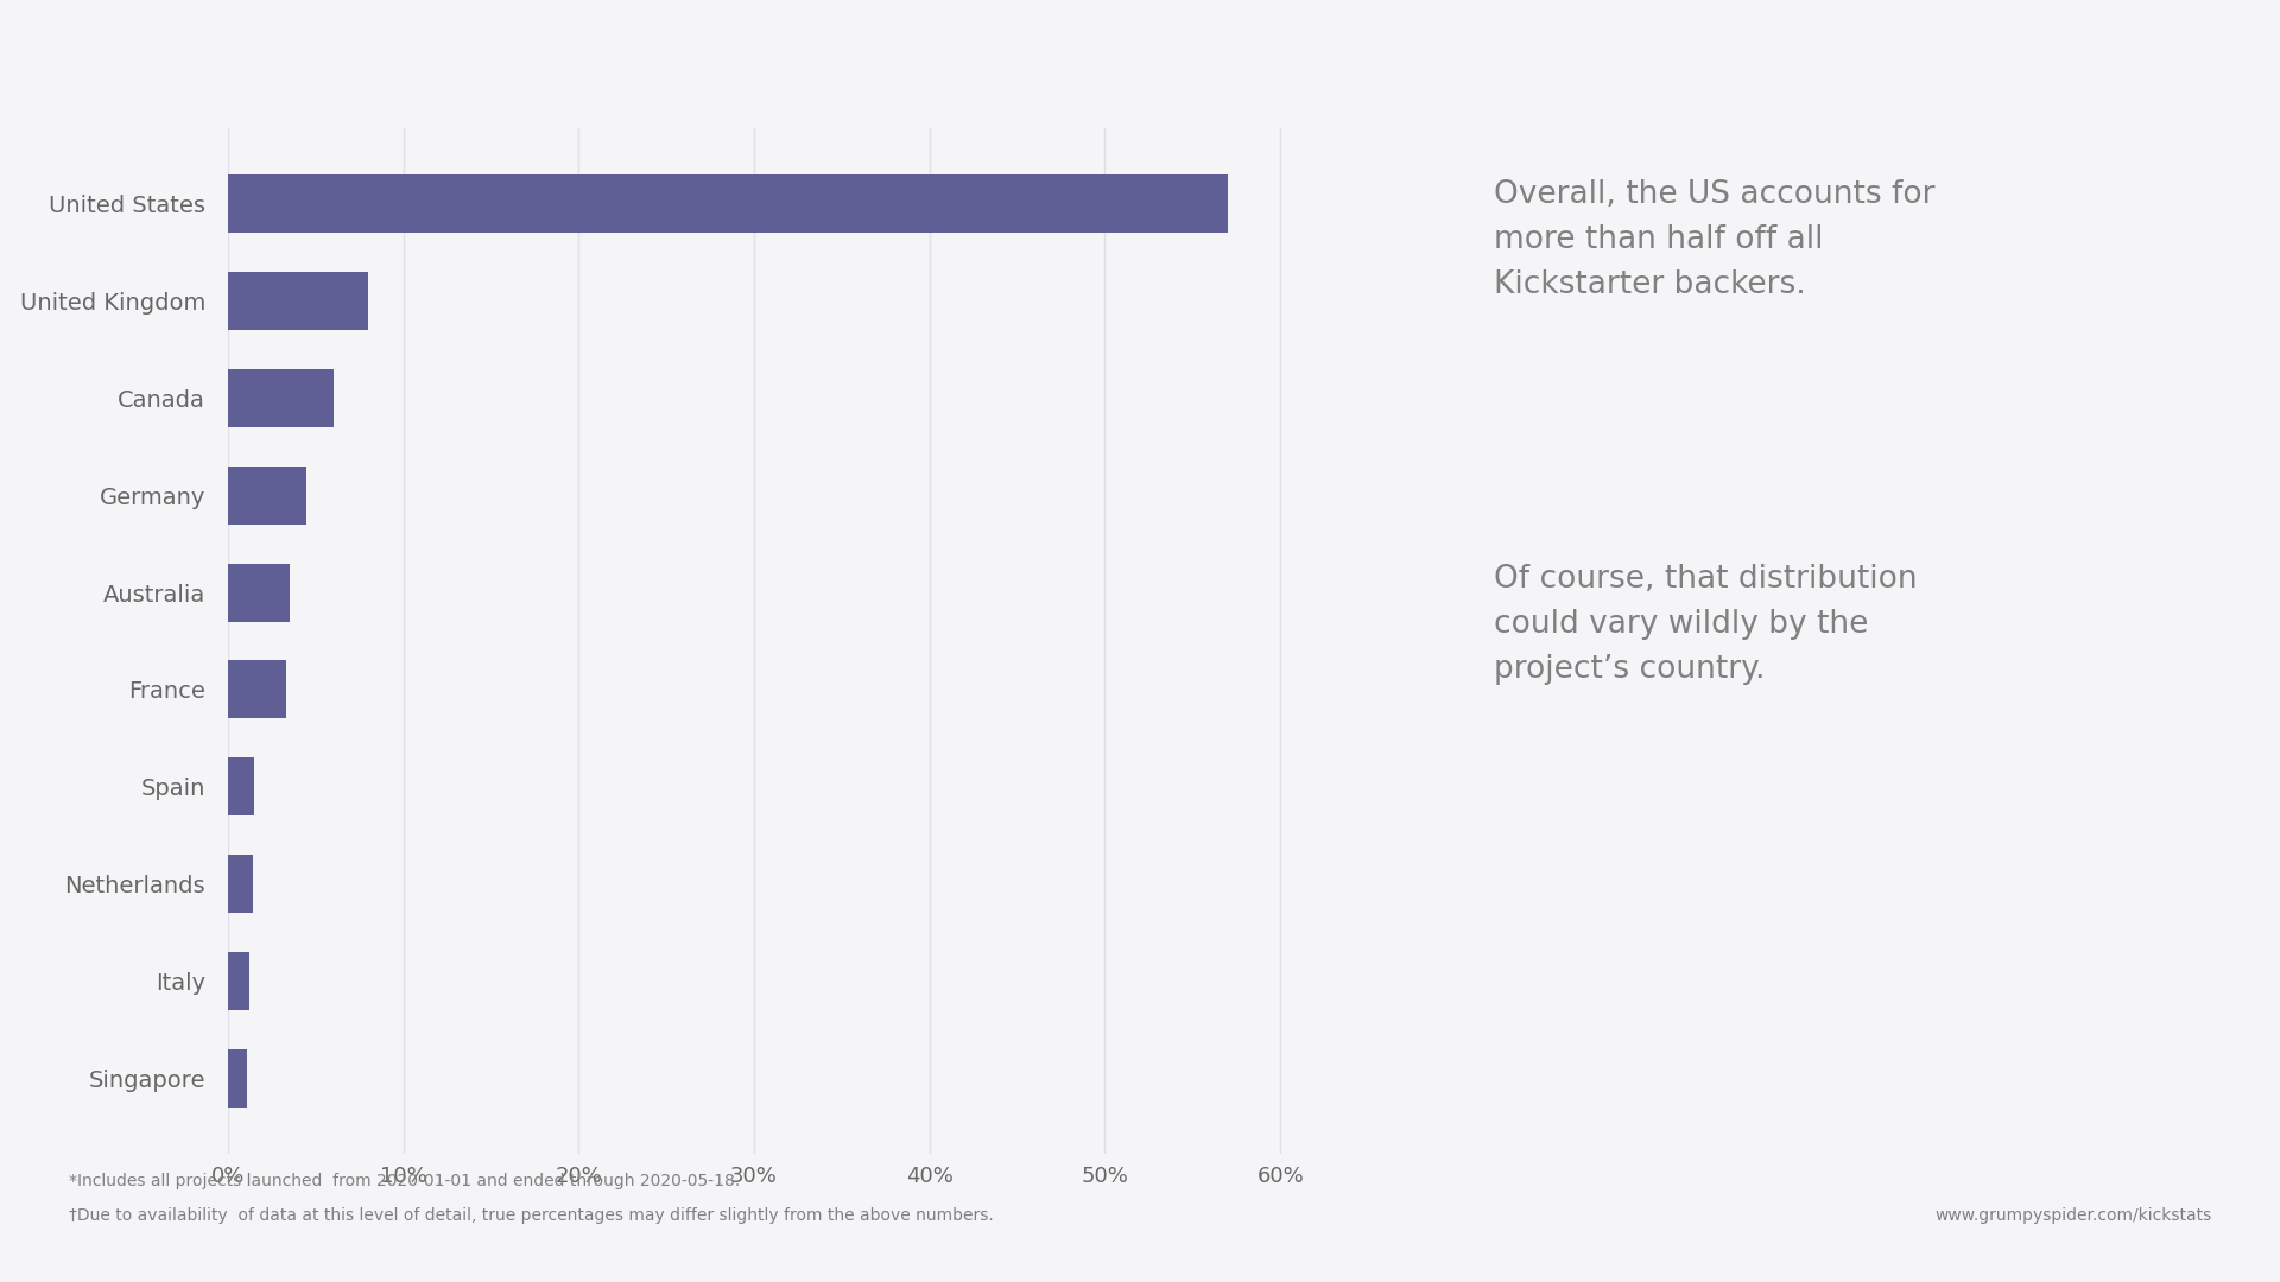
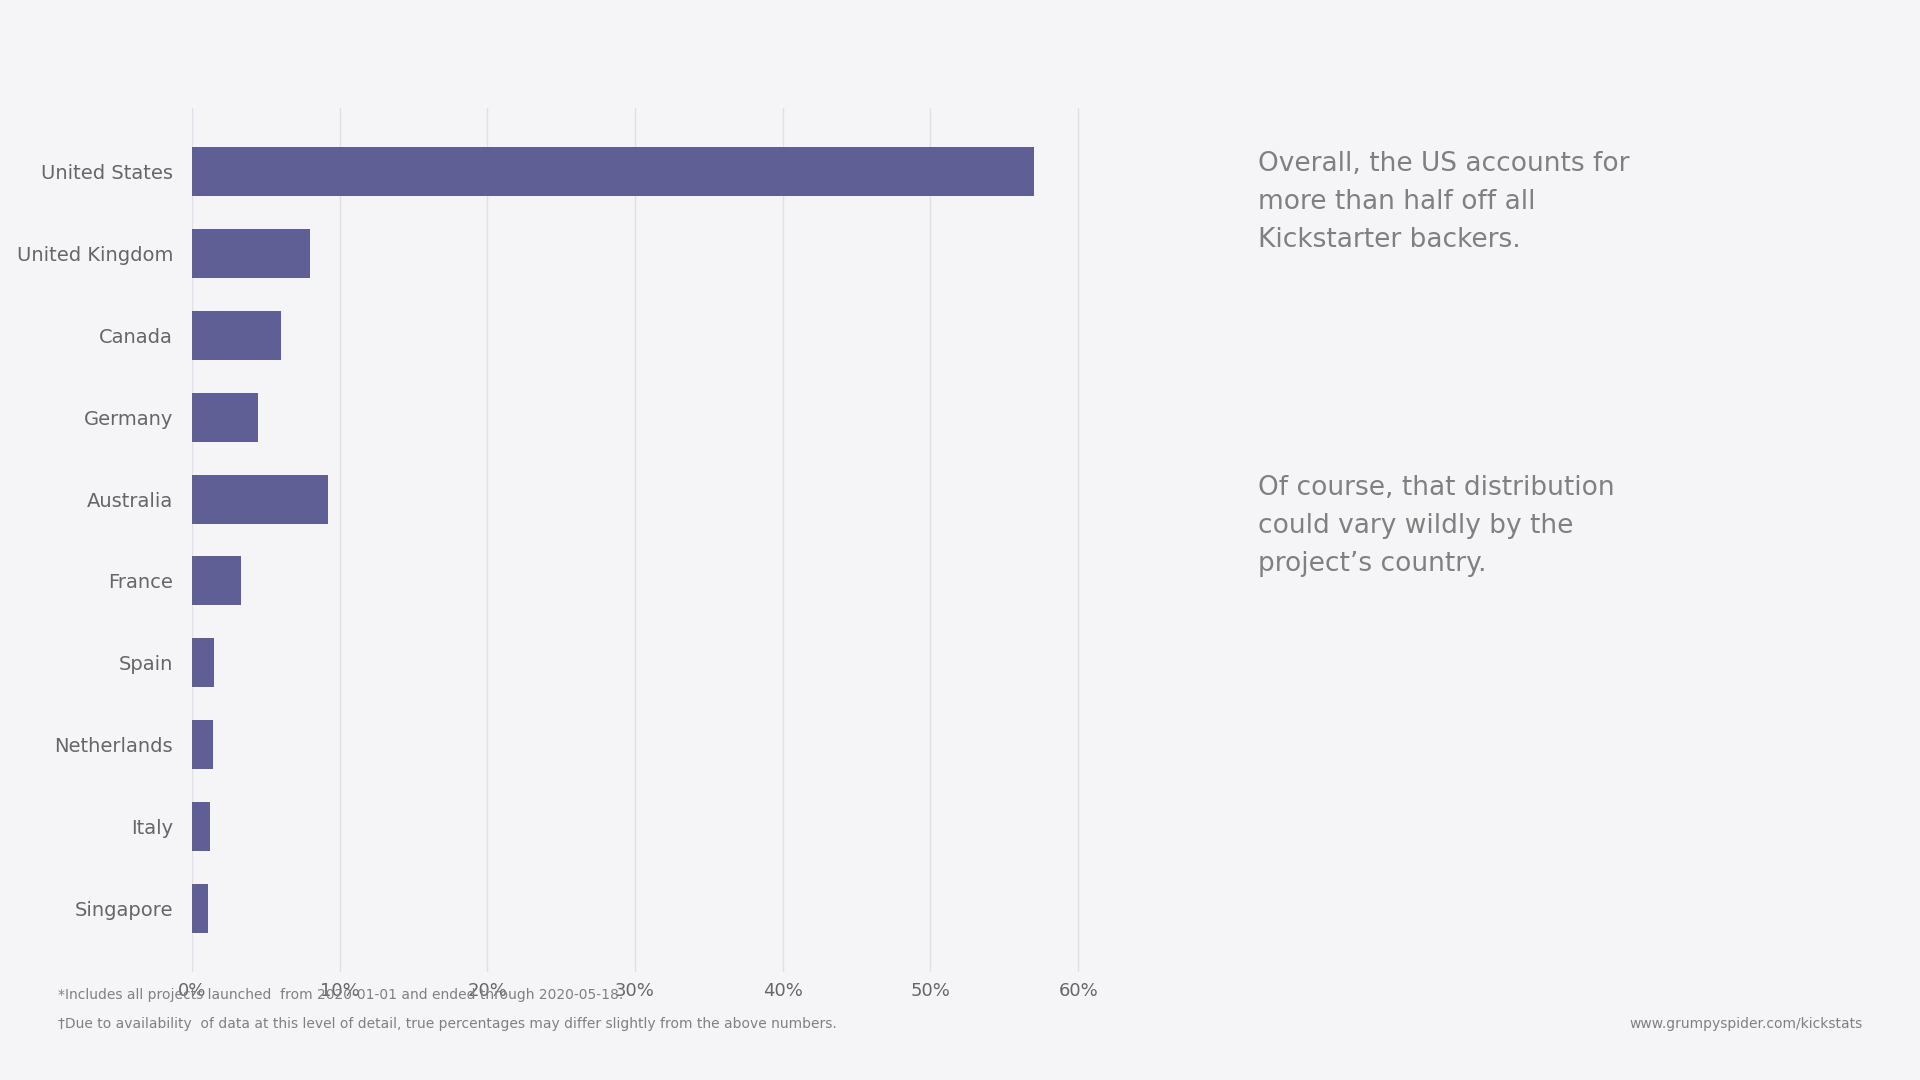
Australia: 3.5% -> 9.2%
